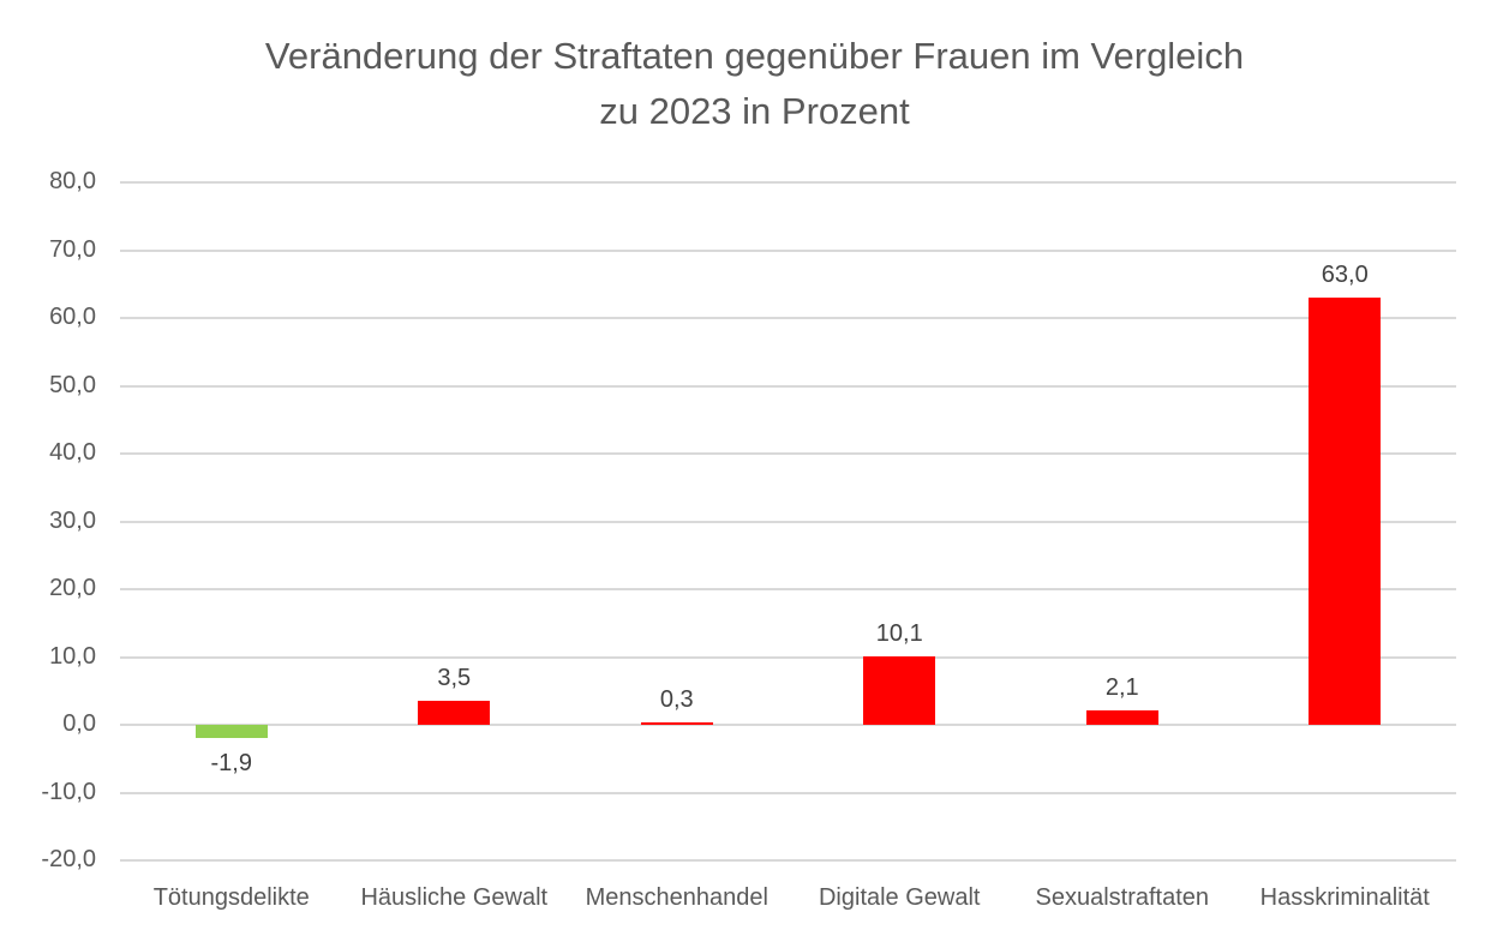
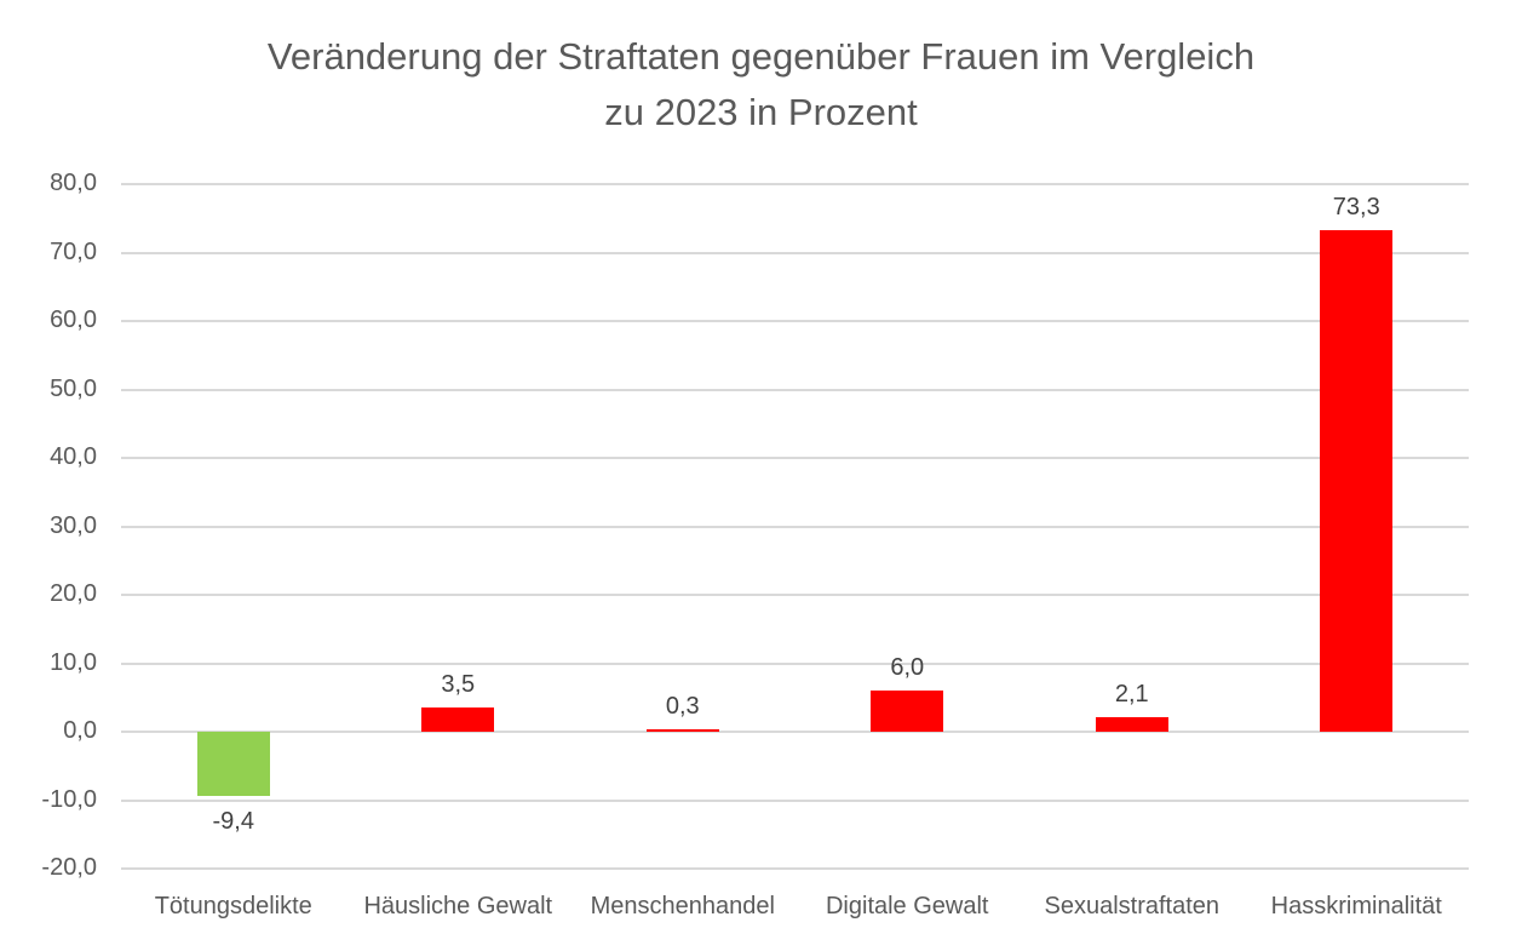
Tötungsdelikte: -1,9 -> -9,4
Digitale Gewalt: 10,1 -> 6,0
Hasskriminalität: 63,0 -> 73,3
